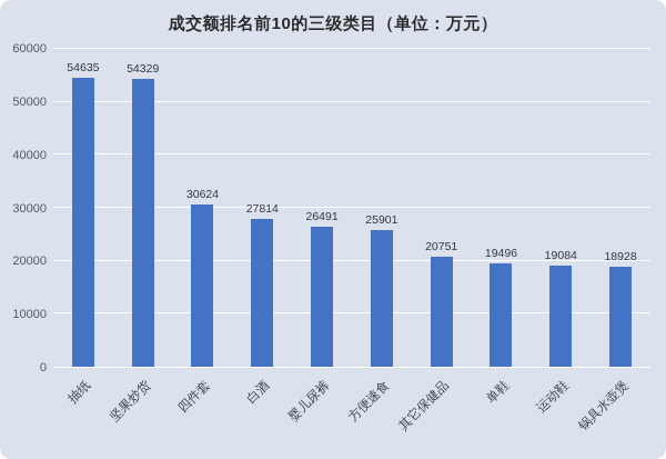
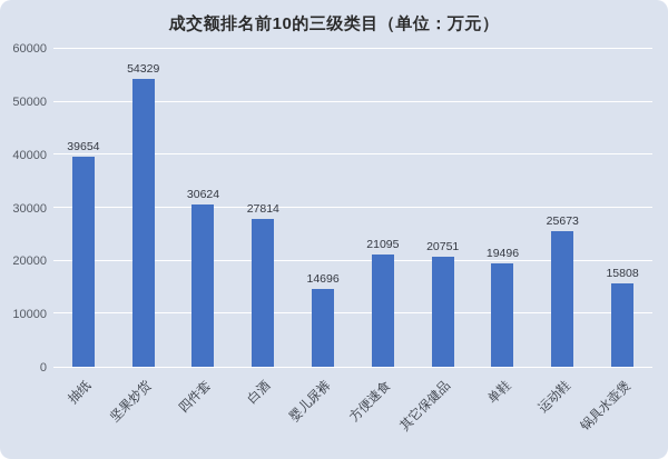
抽纸: 54635 -> 39654
婴儿尿裤: 26491 -> 14696
方便速食: 25901 -> 21095
运动鞋: 19084 -> 25673
锅具水壶煲: 18928 -> 15808
